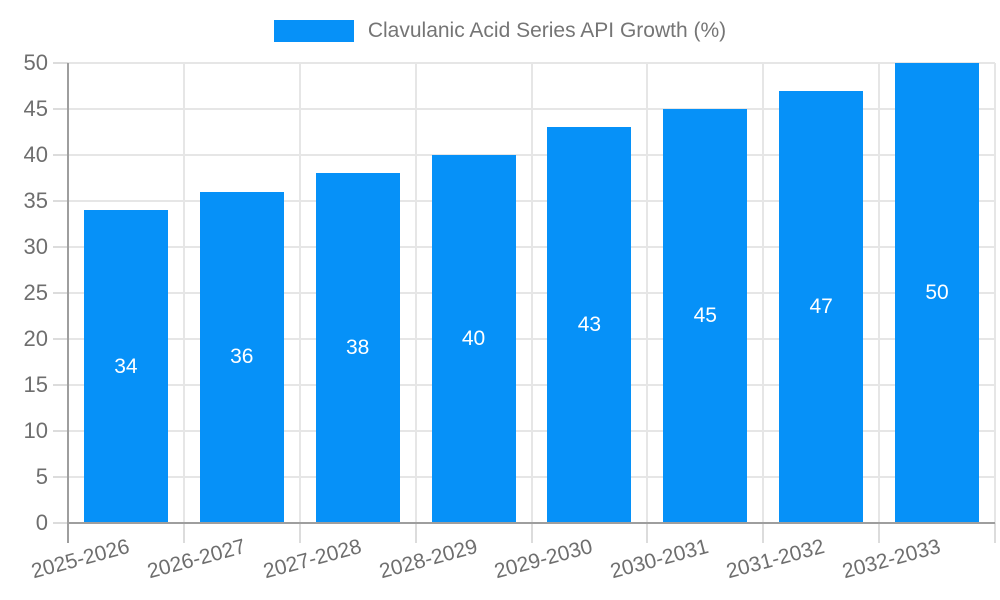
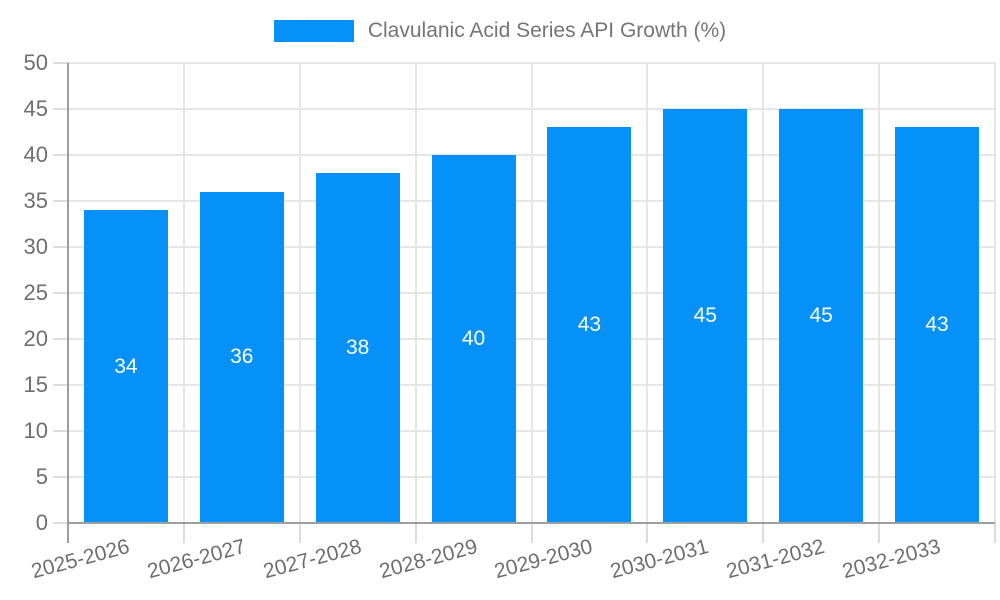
2031-2032: 47 -> 45
2032-2033: 50 -> 43
